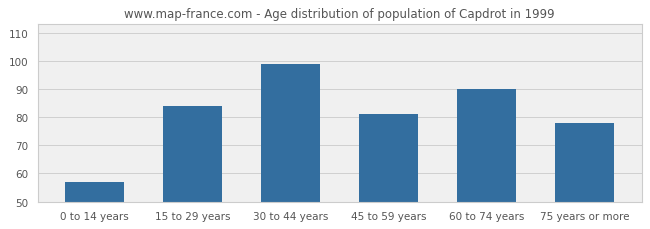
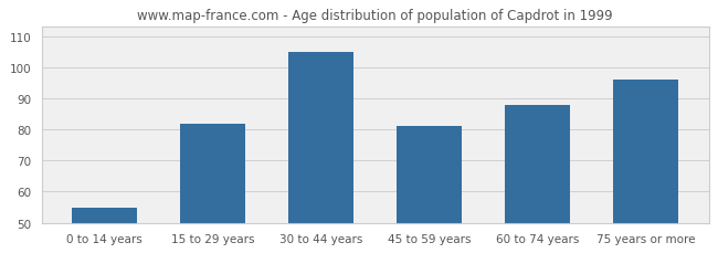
0 to 14 years: 57 -> 55
15 to 29 years: 84 -> 82
30 to 44 years: 99 -> 105
60 to 74 years: 90 -> 88
75 years or more: 78 -> 96
